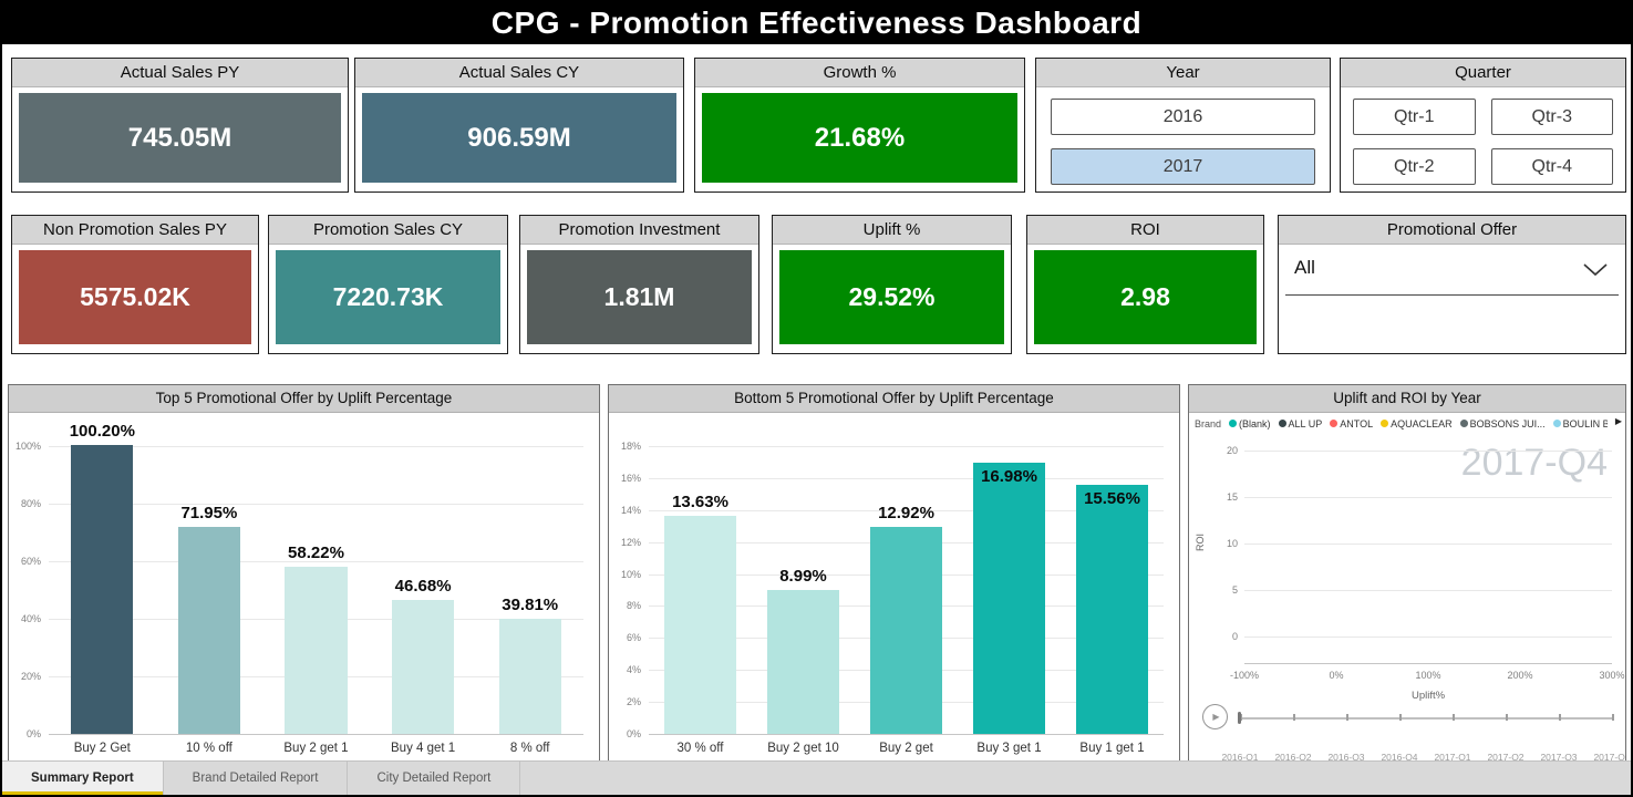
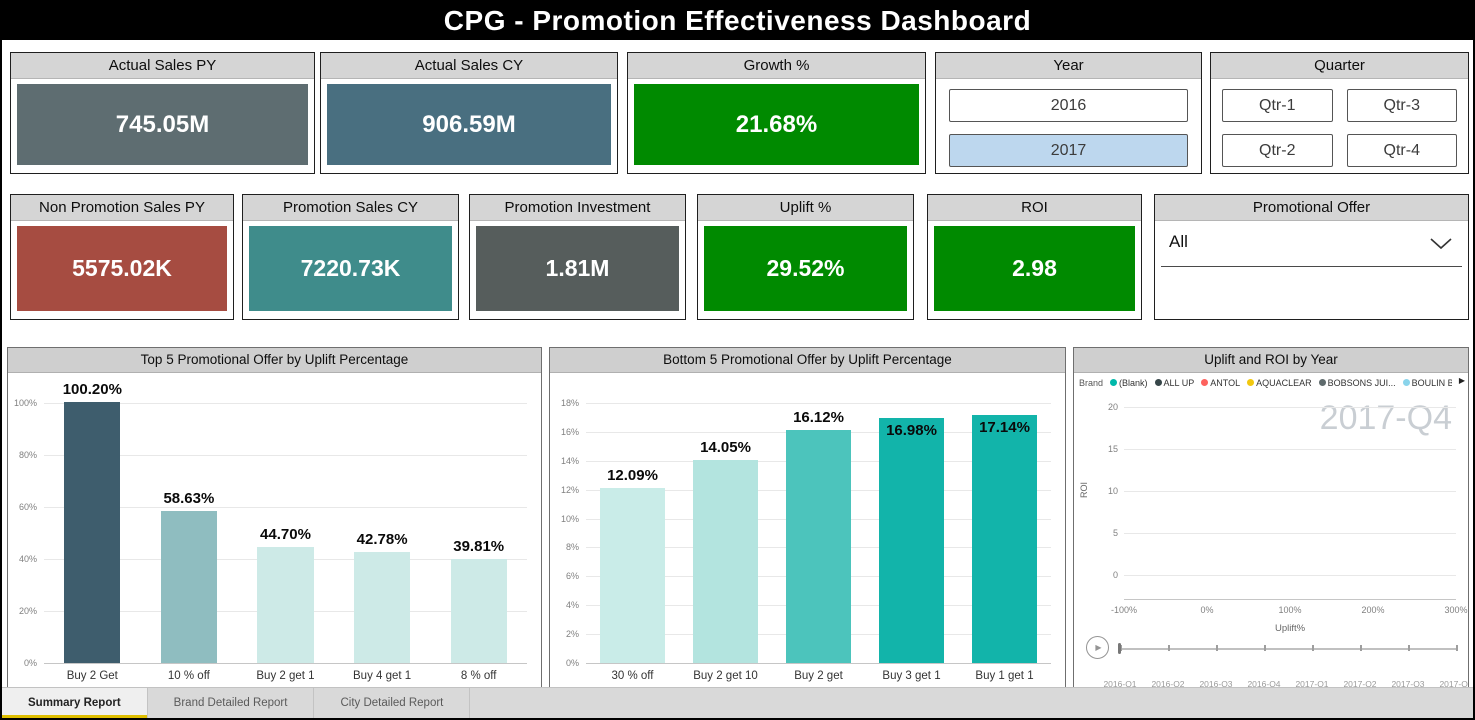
Top 5 Promotional Offer by Uplift Percentage/10 % off: 71.95% -> 58.63%
Top 5 Promotional Offer by Uplift Percentage/Buy 2 get 1: 58.22% -> 44.70%
Top 5 Promotional Offer by Uplift Percentage/Buy 4 get 1: 46.68% -> 42.78%
Bottom 5 Promotional Offer by Uplift Percentage/30 % off: 13.63% -> 12.09%
Bottom 5 Promotional Offer by Uplift Percentage/Buy 2 get 10: 8.99% -> 14.05%
Bottom 5 Promotional Offer by Uplift Percentage/Buy 2 get: 12.92% -> 16.12%
Bottom 5 Promotional Offer by Uplift Percentage/Buy 1 get 1: 15.56% -> 17.14%
